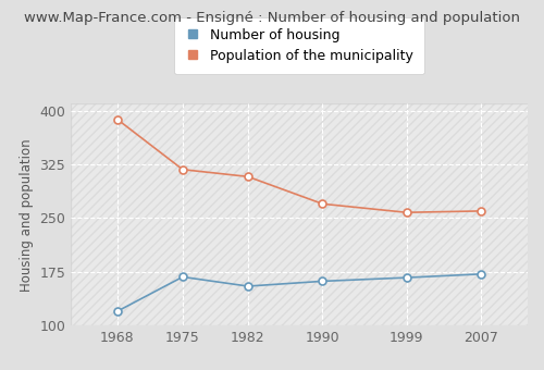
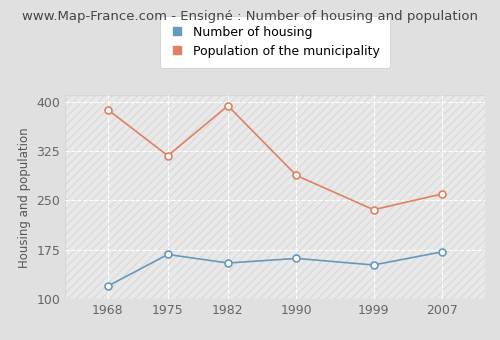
Population of the municipality/1982: 308 -> 394
Population of the municipality/1990: 270 -> 288
Number of housing/1999: 167 -> 152
Population of the municipality/1999: 258 -> 236
